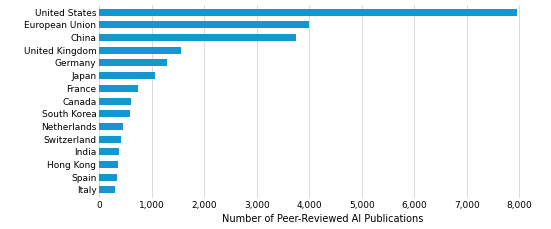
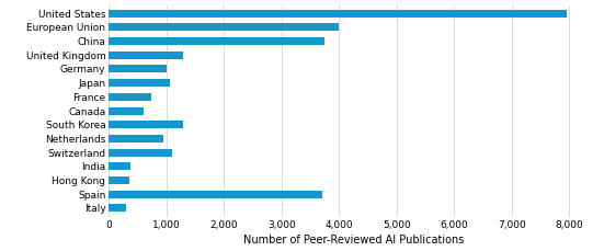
United Kingdom: 1,560 -> 1,300
Germany: 1,290 -> 1,000
South Korea: 590 -> 1,300
Netherlands: 460 -> 940
Switzerland: 410 -> 1,100
Spain: 330 -> 3,720
